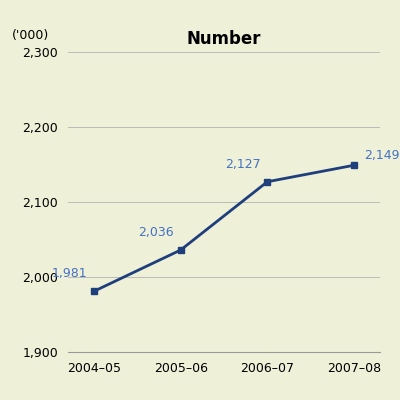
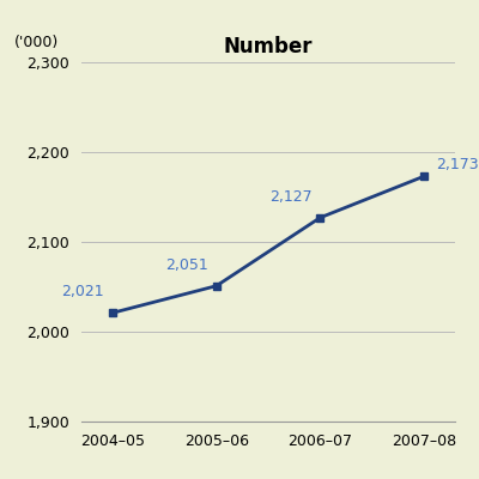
2004–05: 1,981 -> 2,021
2005–06: 2,036 -> 2,051
2007–08: 2,149 -> 2,173
